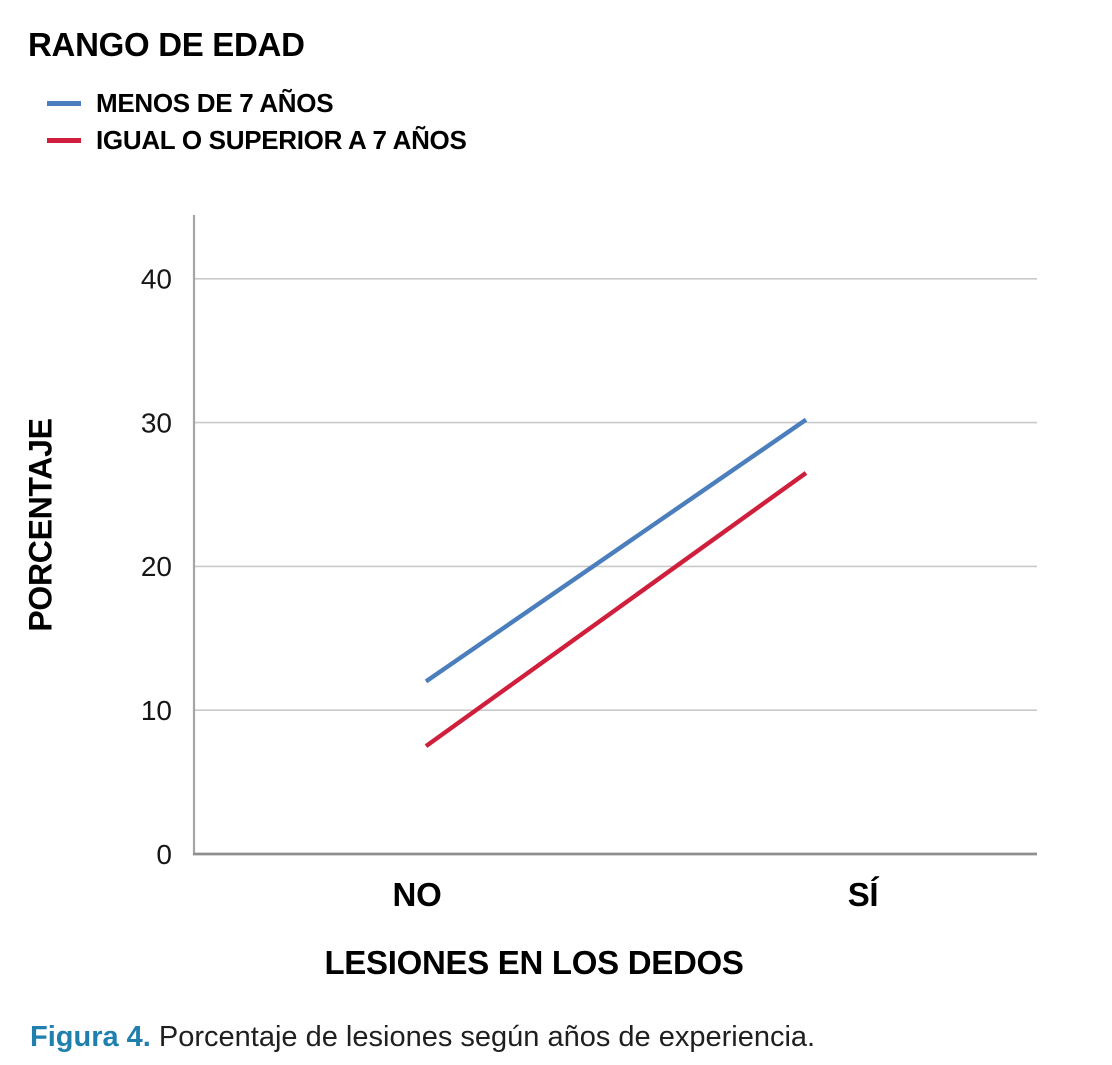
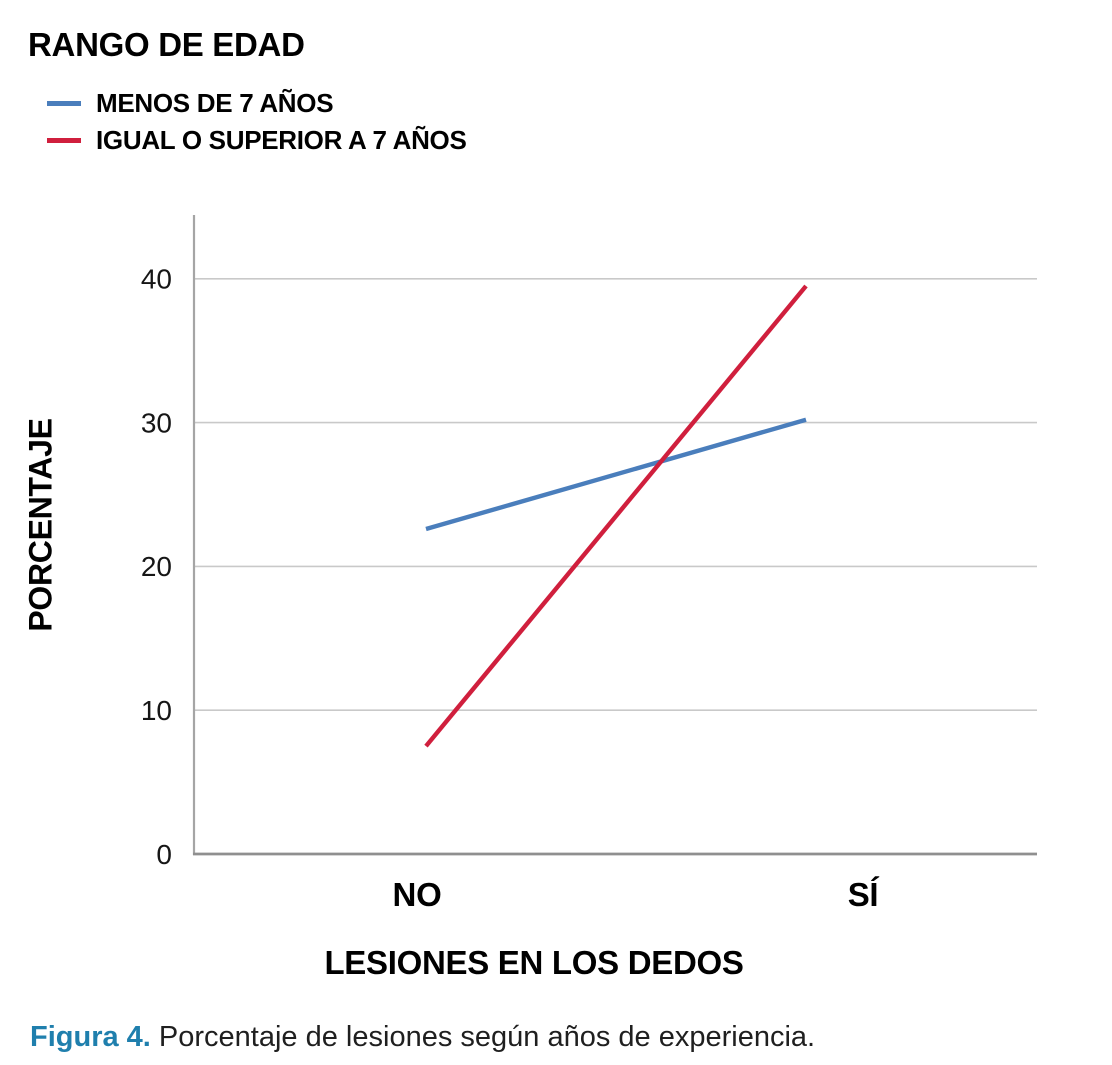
MENOS DE 7 AÑOS/NO: 12.0 -> 22.6
IGUAL O SUPERIOR A 7 AÑOS/SÍ: 26.5 -> 39.5
